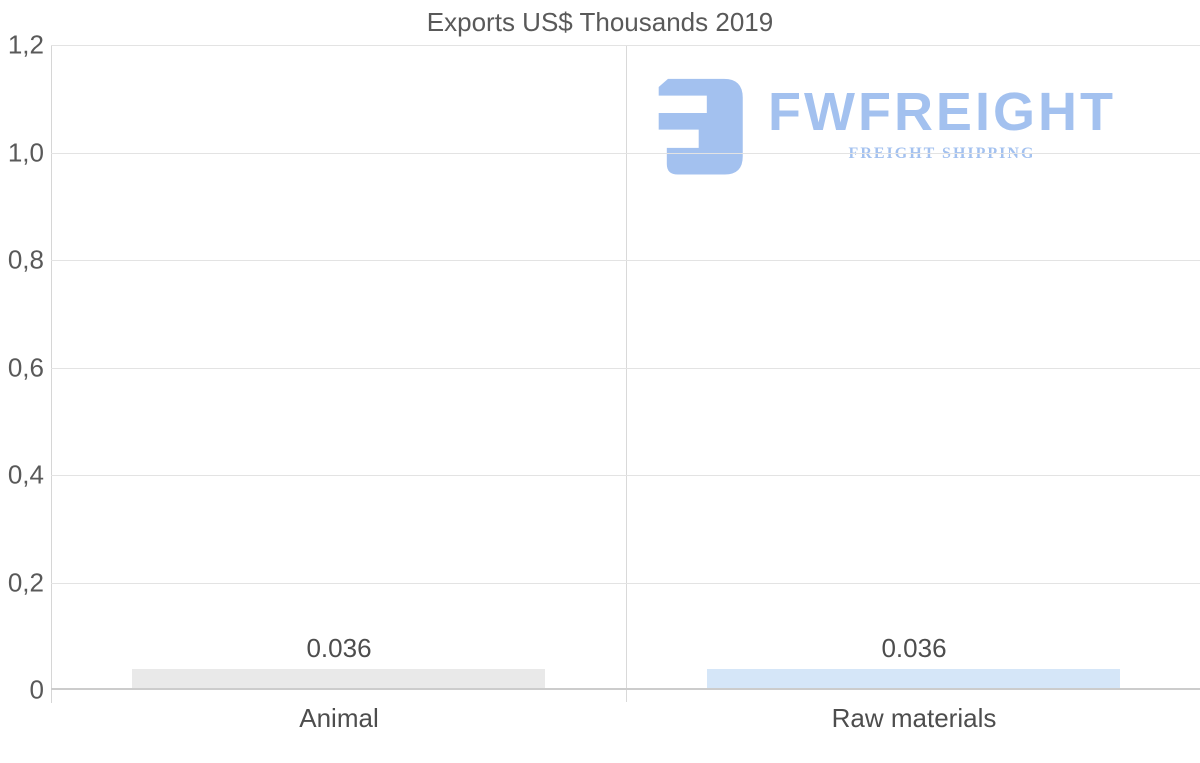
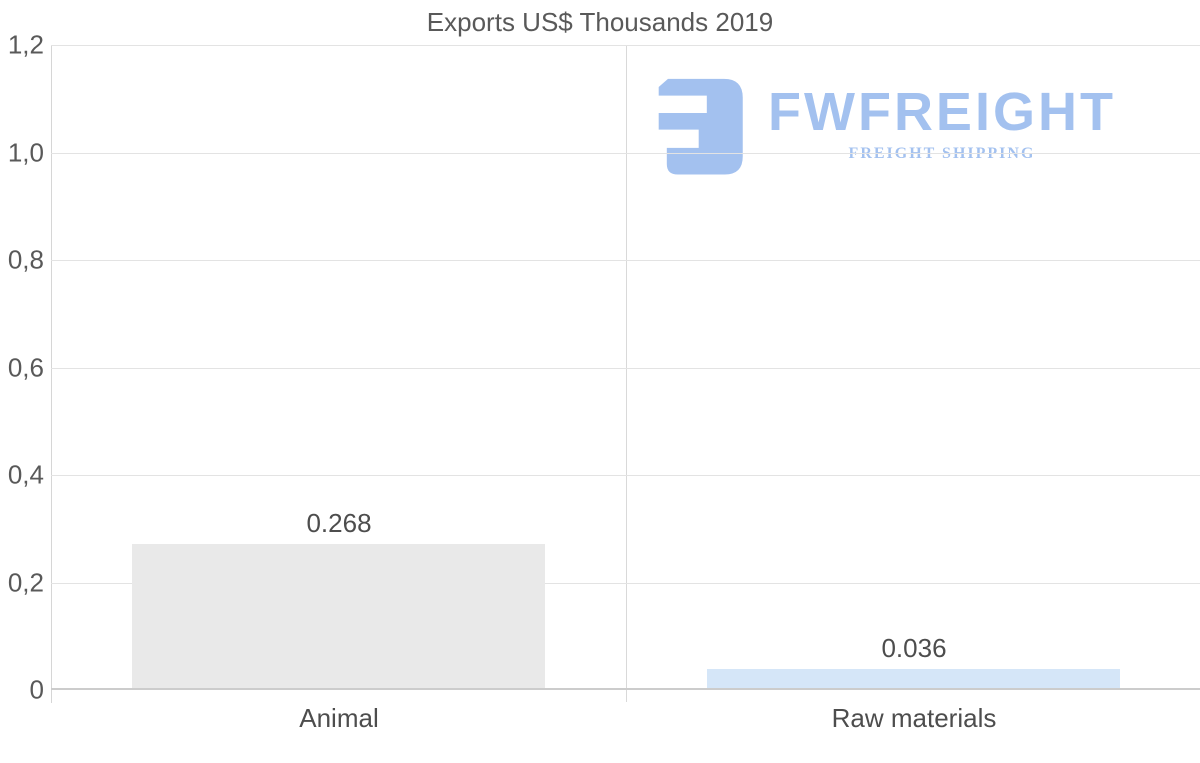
Animal: 0.036 -> 0.268
